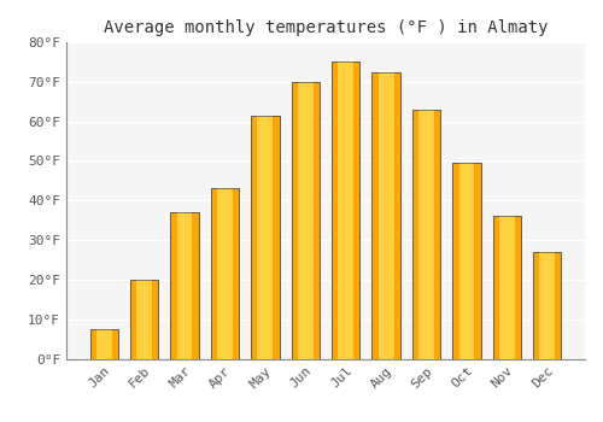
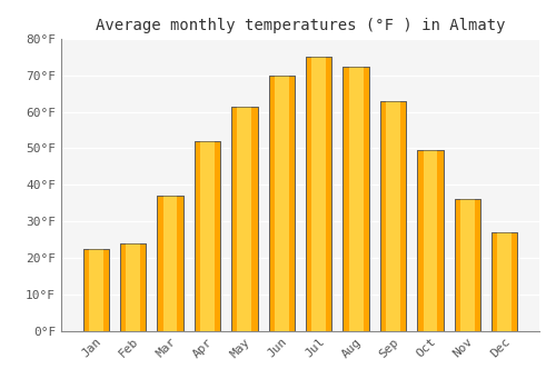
Jan: 7.5°F -> 22.5°F
Feb: 20.0°F -> 24.0°F
Apr: 43.0°F -> 52.0°F
